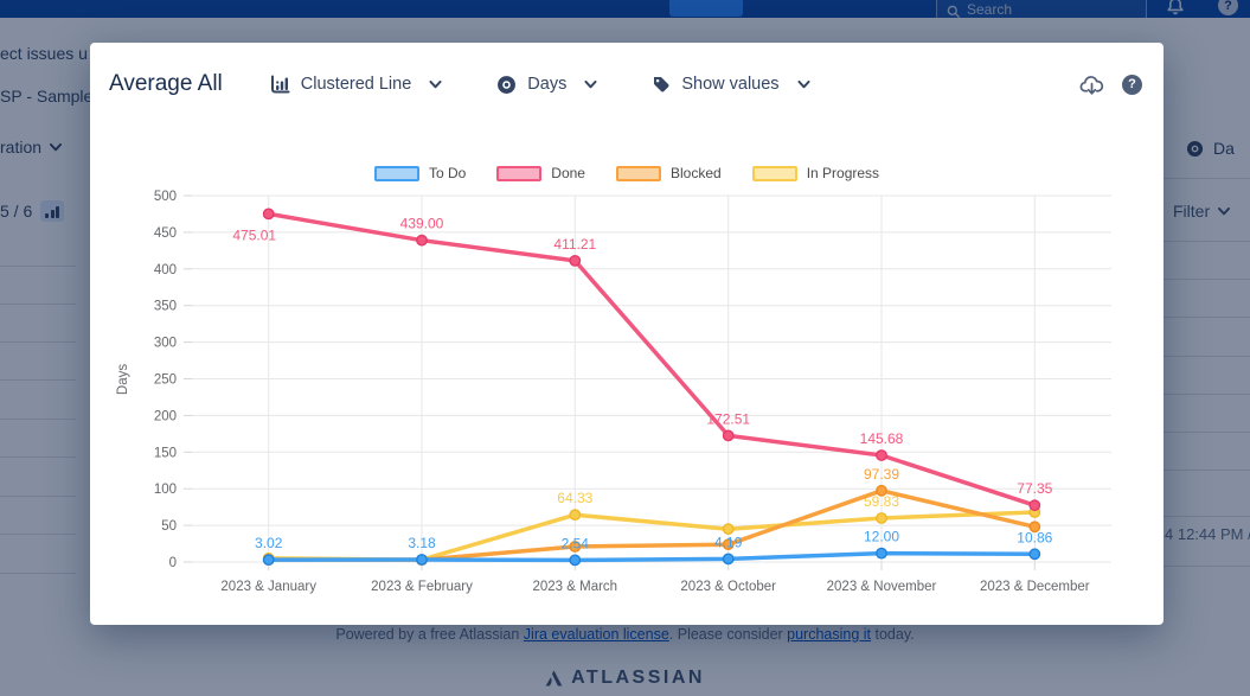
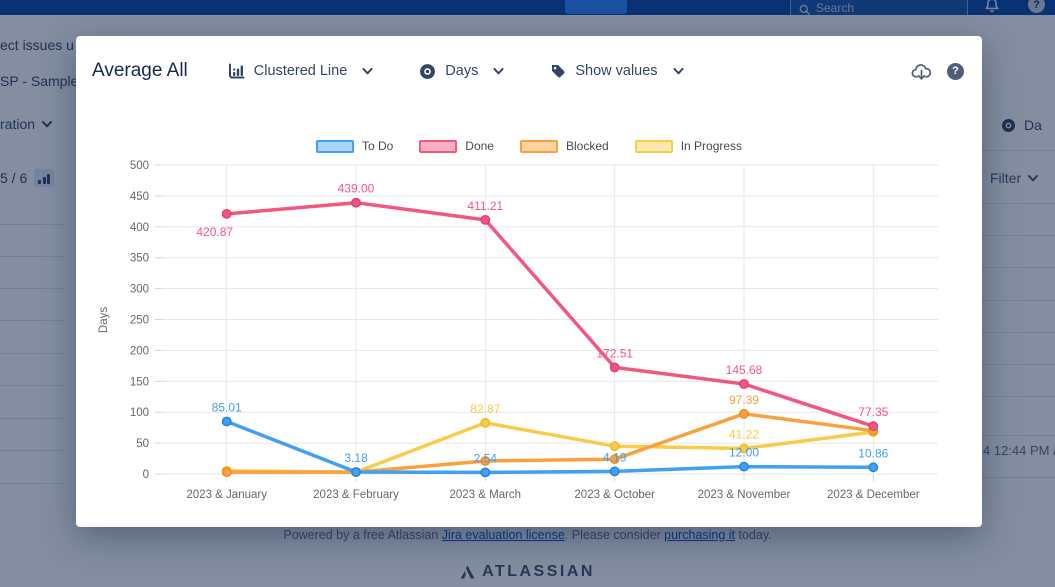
To Do/2023 & January: 3.02 -> 85.01
Done/2023 & January: 475.01 -> 420.87
In Progress/2023 & March: 64.33 -> 82.87
In Progress/2023 & November: 59.83 -> 41.22
Blocked/2023 & December: 50 -> 70
